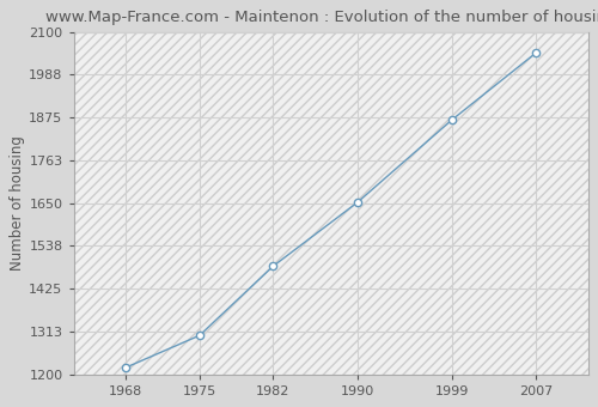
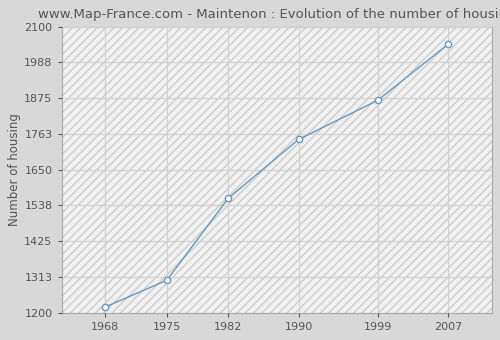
1982: 1484 -> 1560
1990: 1651 -> 1745
